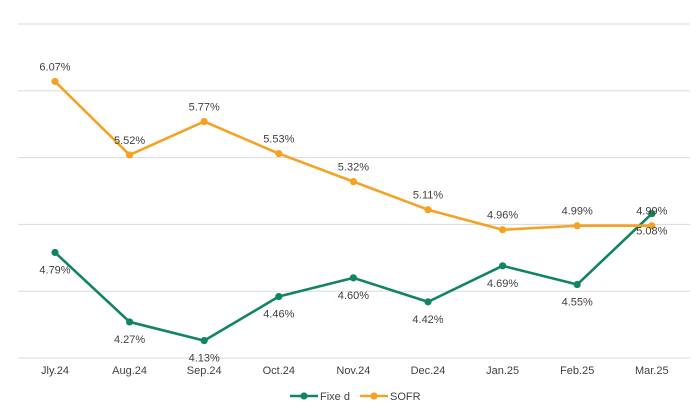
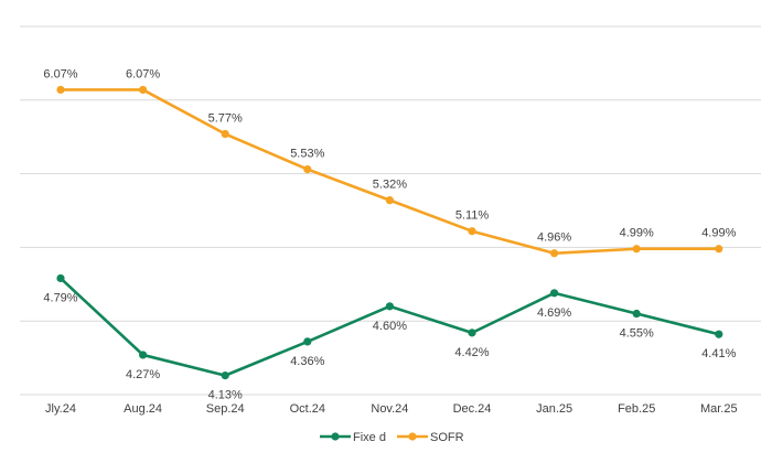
SOFR/Aug.24: 5.52% -> 6.07%
Fixed/Oct.24: 4.46% -> 4.36%
Fixed/Mar.25: 5.08% -> 4.41%
